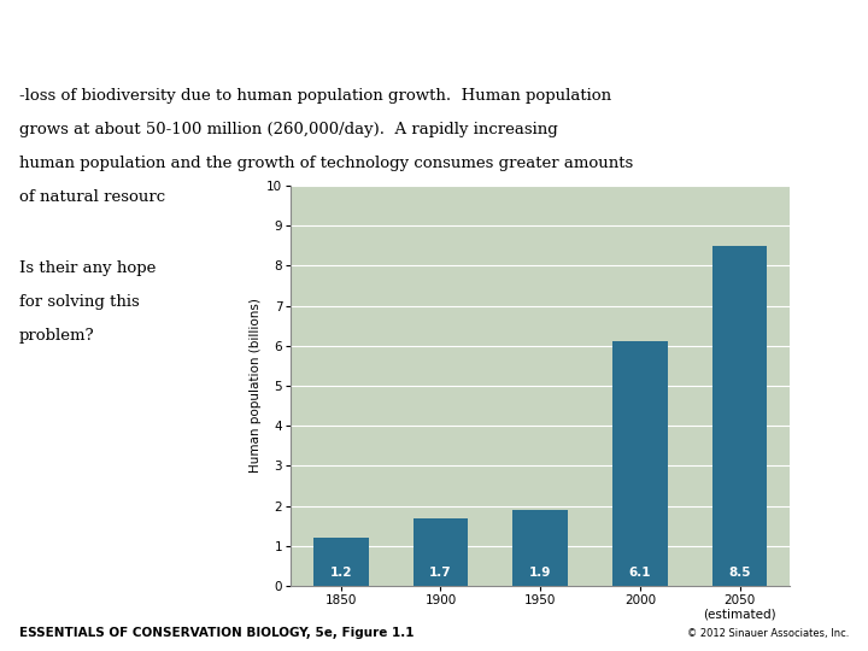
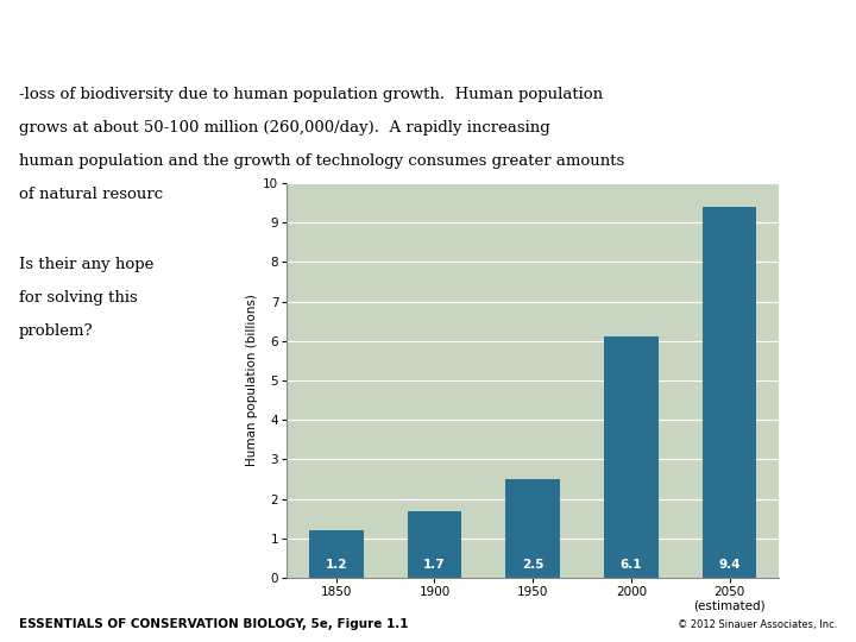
1950: 1.9 -> 2.5
2050 (estimated): 8.5 -> 9.4
